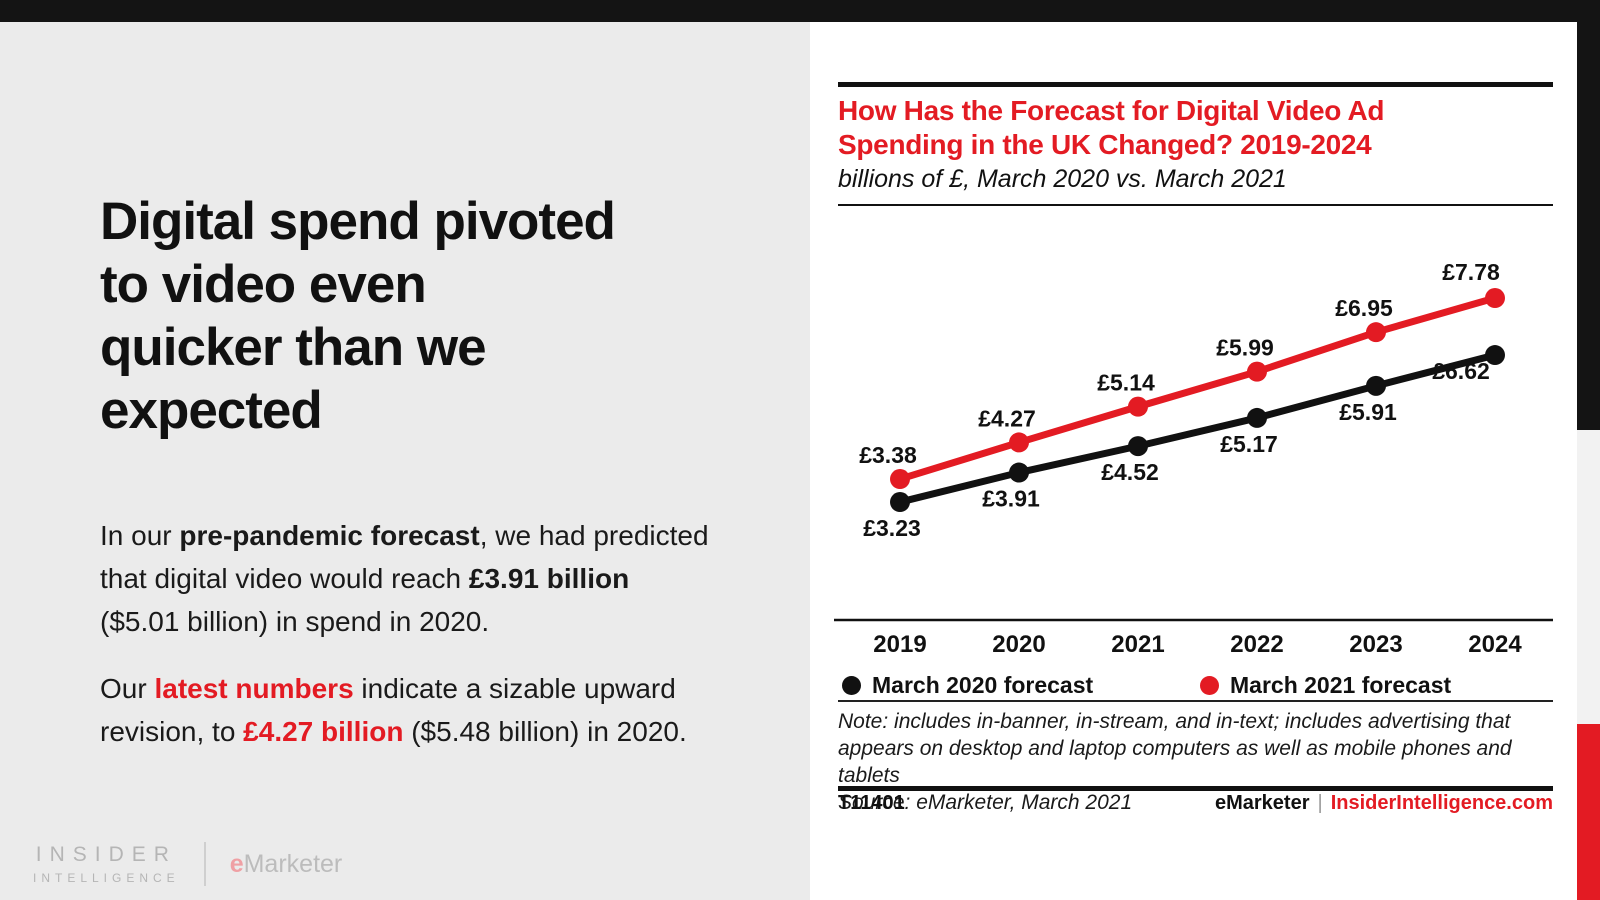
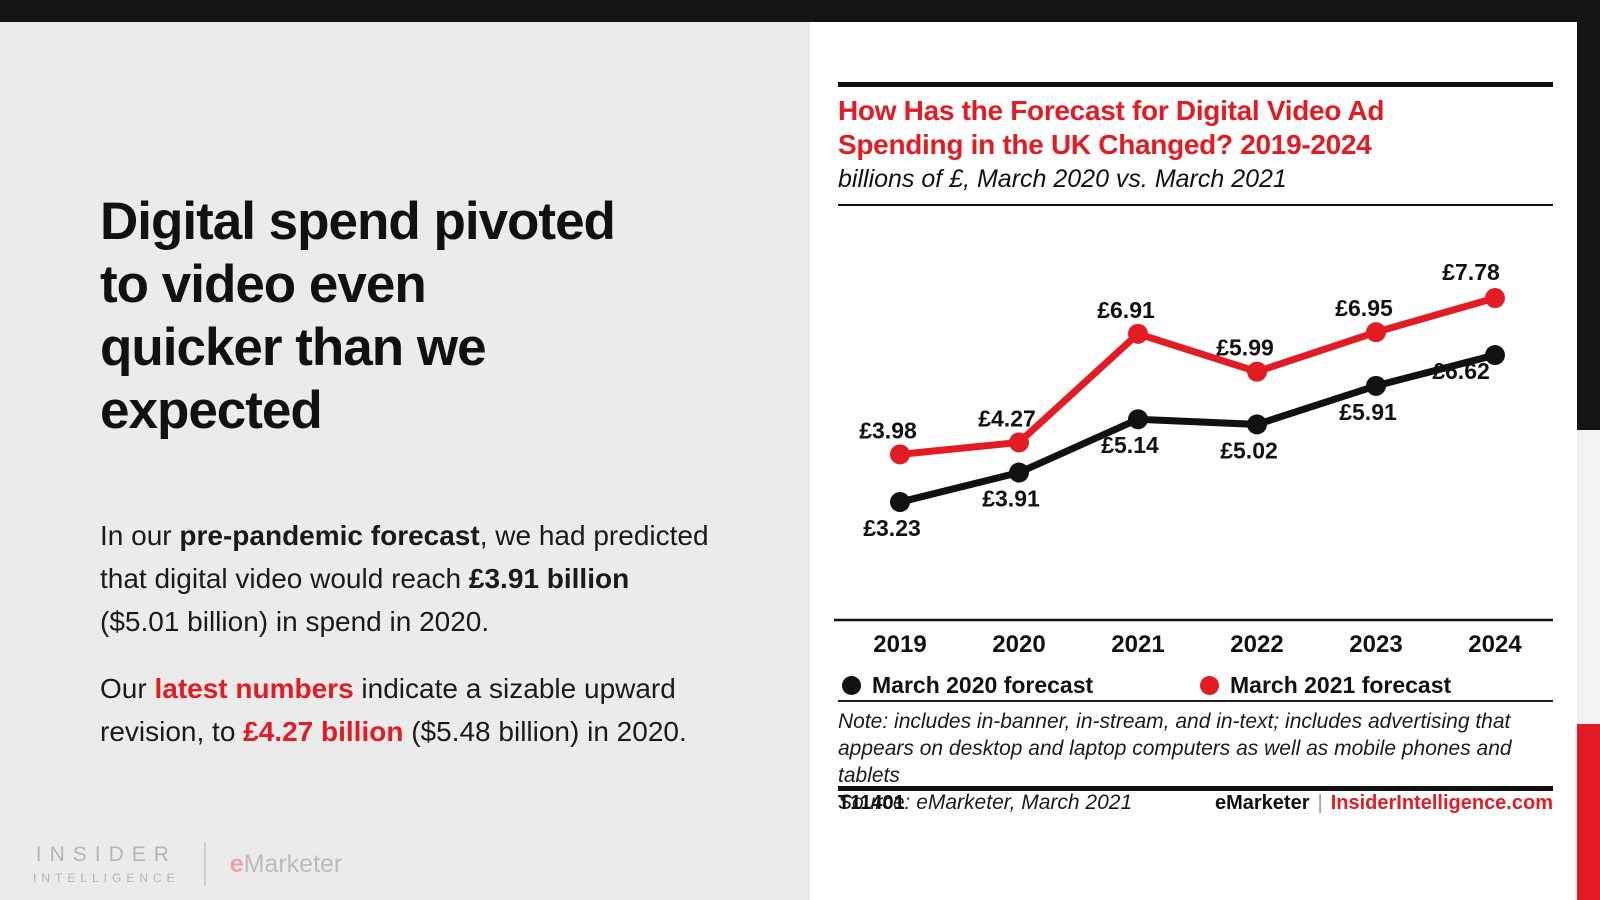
March 2021 forecast/2019: £3.38 -> £3.98
March 2020 forecast/2021: £4.52 -> £5.14
March 2021 forecast/2021: £5.14 -> £6.91
March 2020 forecast/2022: £5.17 -> £5.02
